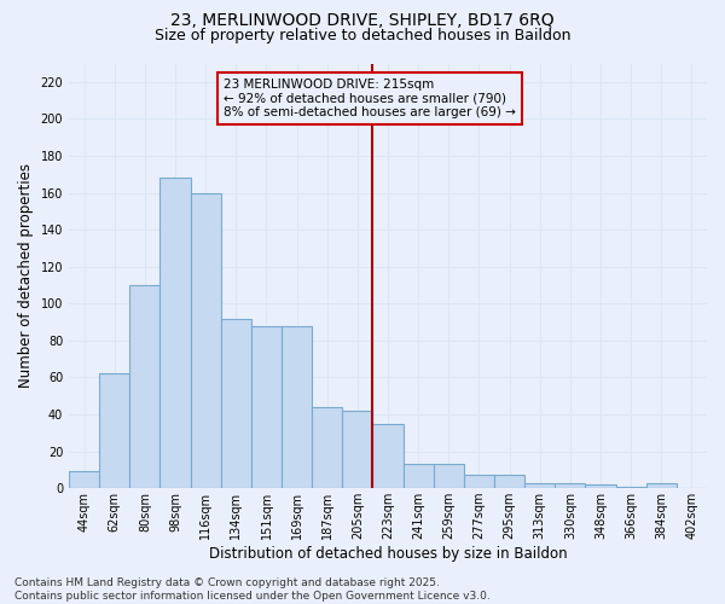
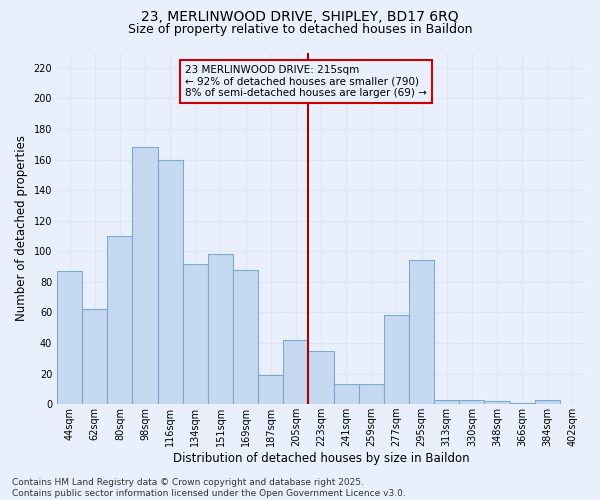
44sqm: 9 -> 87
151sqm: 88 -> 98
187sqm: 44 -> 19
277sqm: 7 -> 58
295sqm: 7 -> 94
